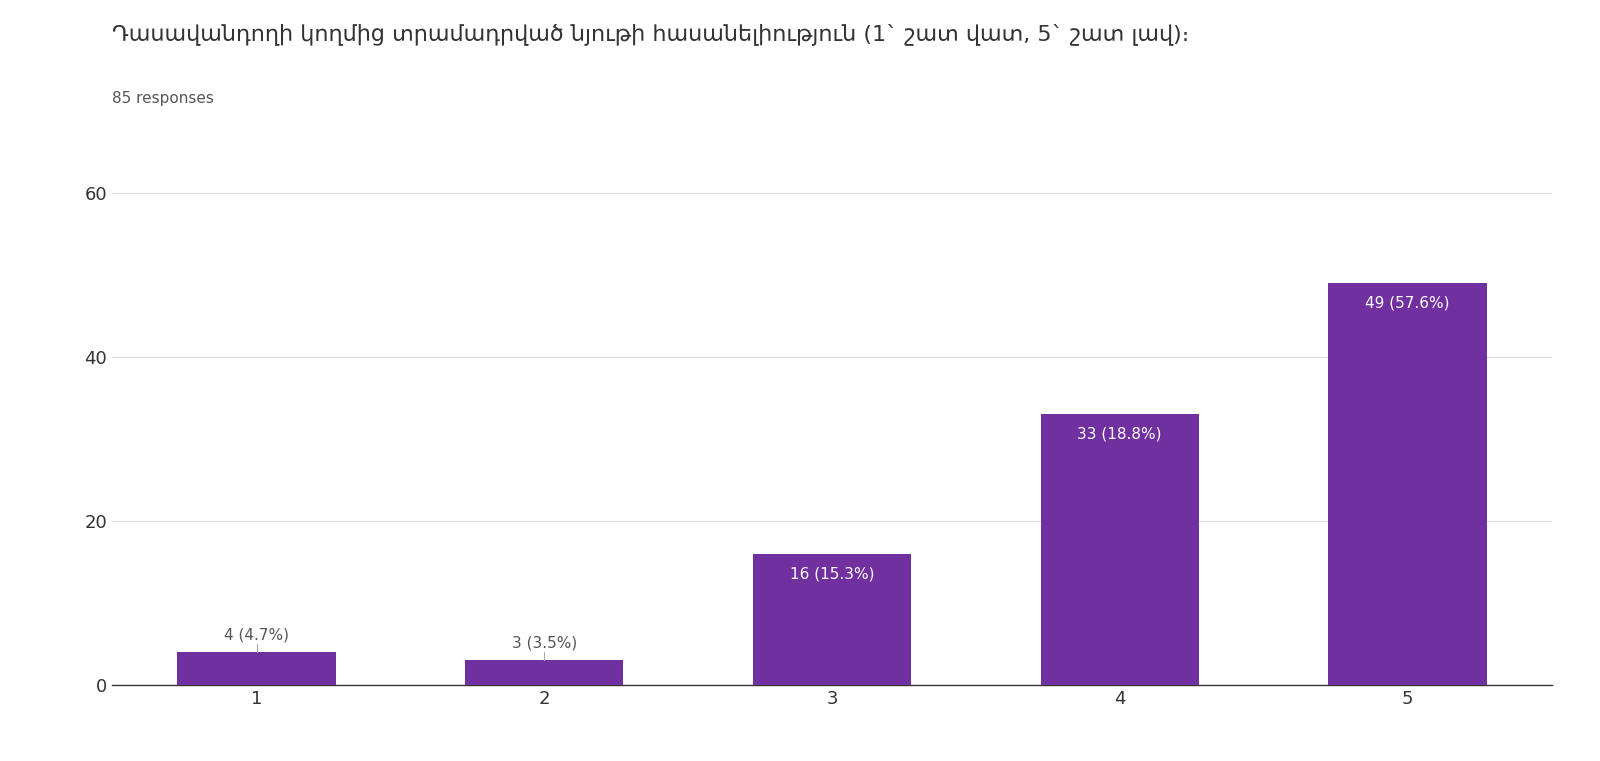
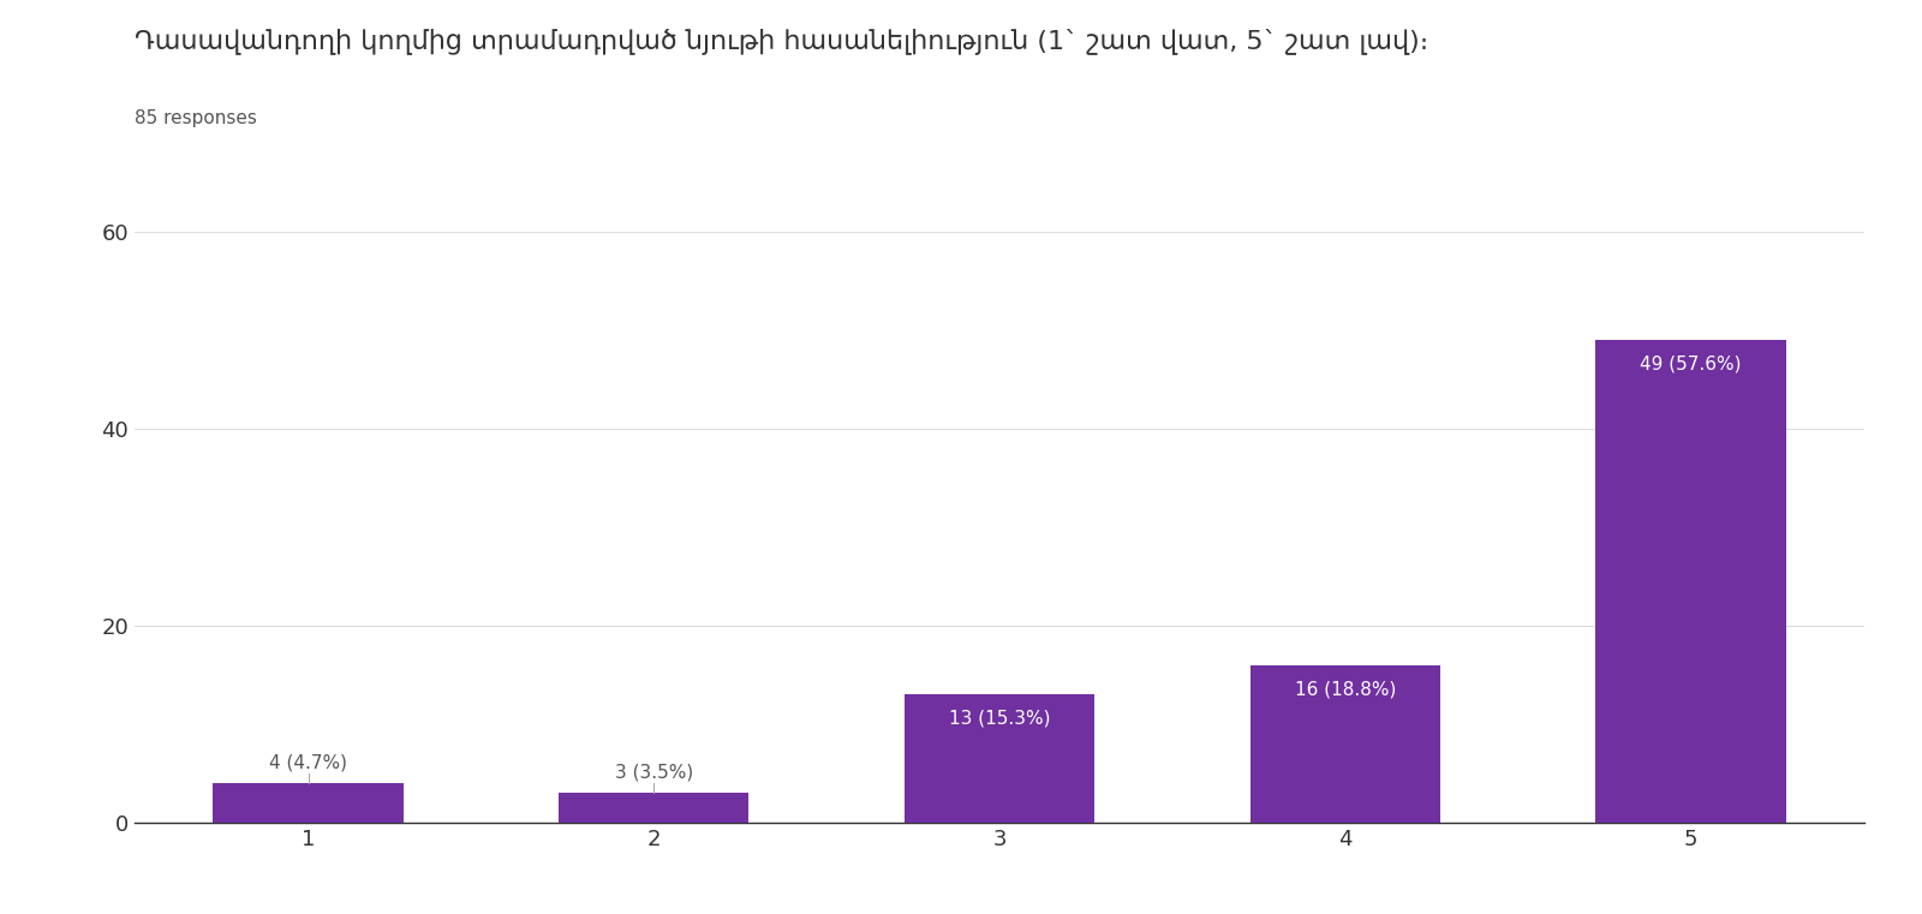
3: 16 -> 13
4: 33 -> 16
